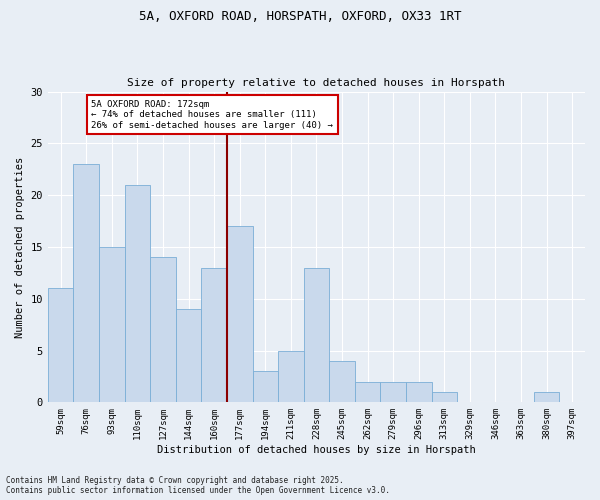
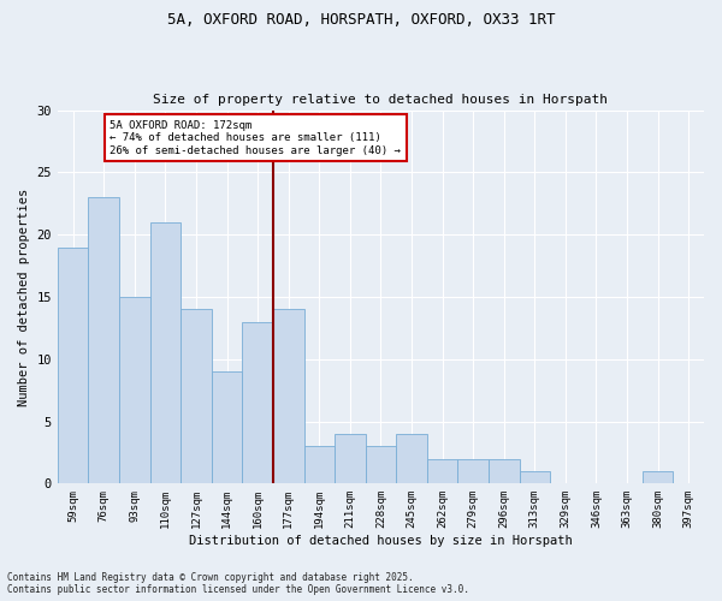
59sqm: 11 -> 19
177sqm: 17 -> 14
211sqm: 5 -> 4
228sqm: 13 -> 3
